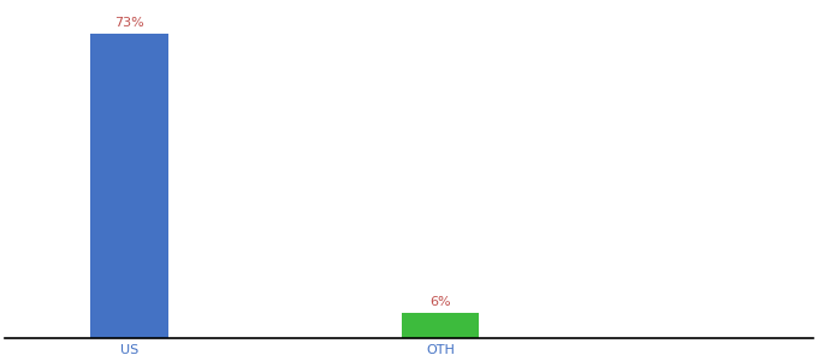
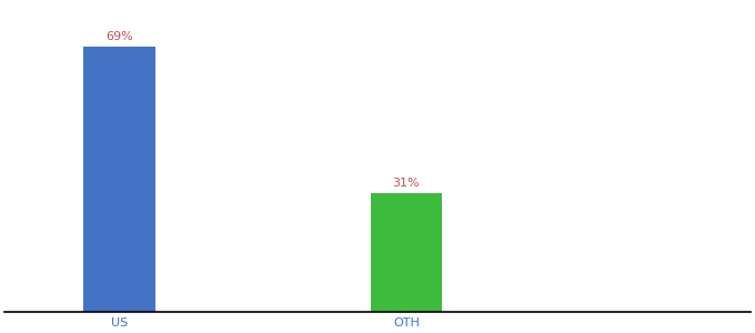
US: 73% -> 69%
OTH: 6% -> 31%
